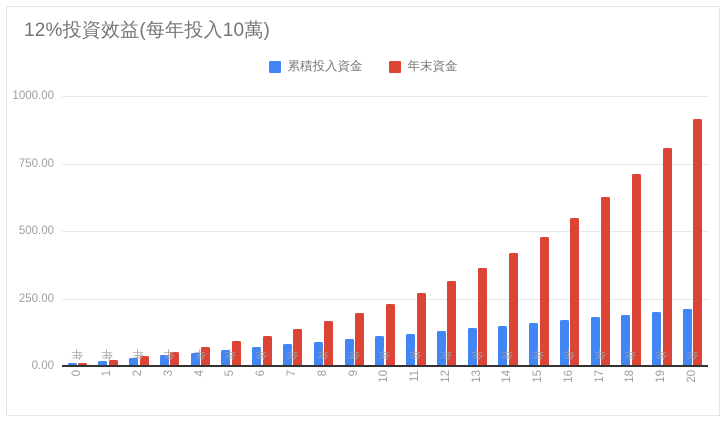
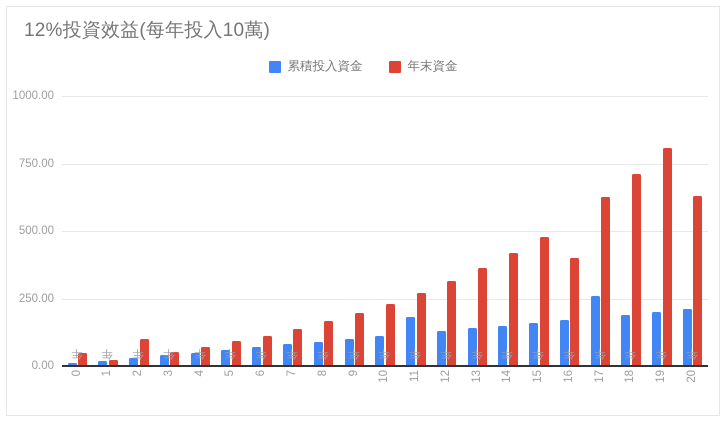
年末資金/0年: 10 -> 50
年末資金/2年: 40 -> 100
累積投入資金/11年: 120 -> 180
年末資金/16年: 550 -> 400
累積投入資金/17年: 180 -> 260
年末資金/20年: 920 -> 630
